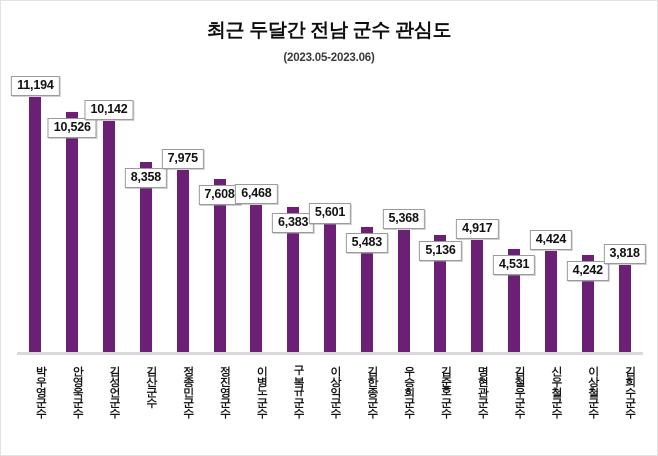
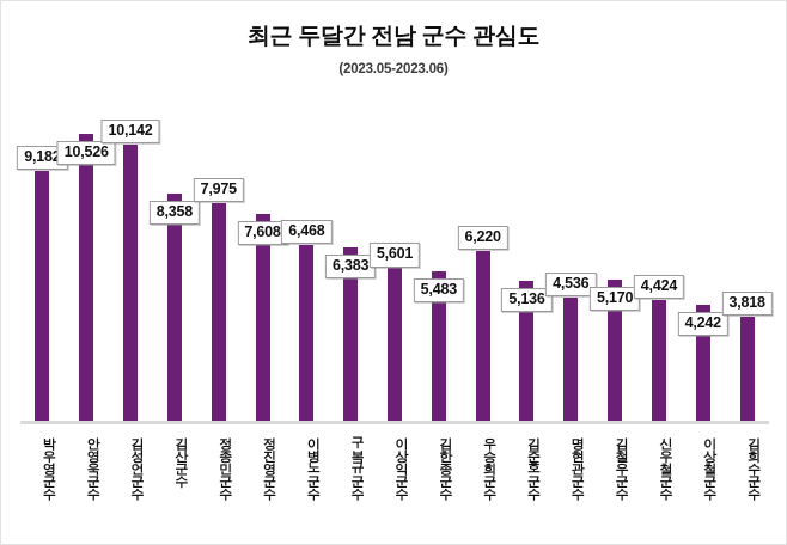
박우영군수: 11,194 -> 9,182
우승희군수: 5,368 -> 6,220
명현관군수: 4,917 -> 4,536
김철우군수: 4,531 -> 5,170
